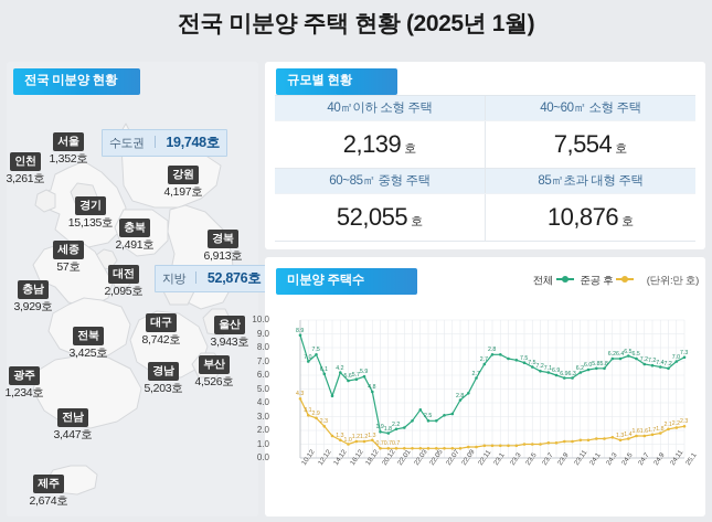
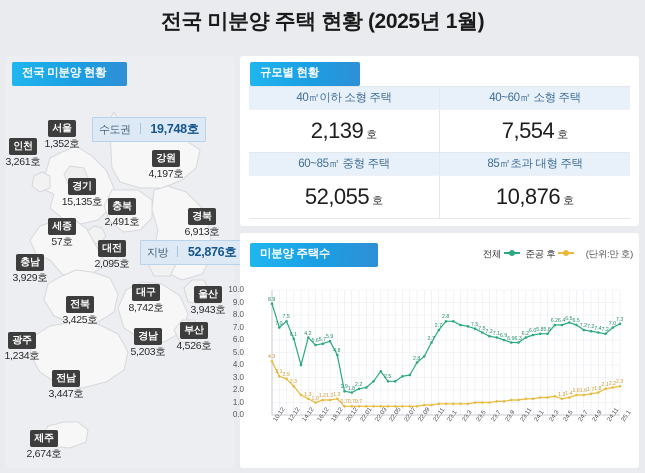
전체/14.12: 4.5 -> 4.0
